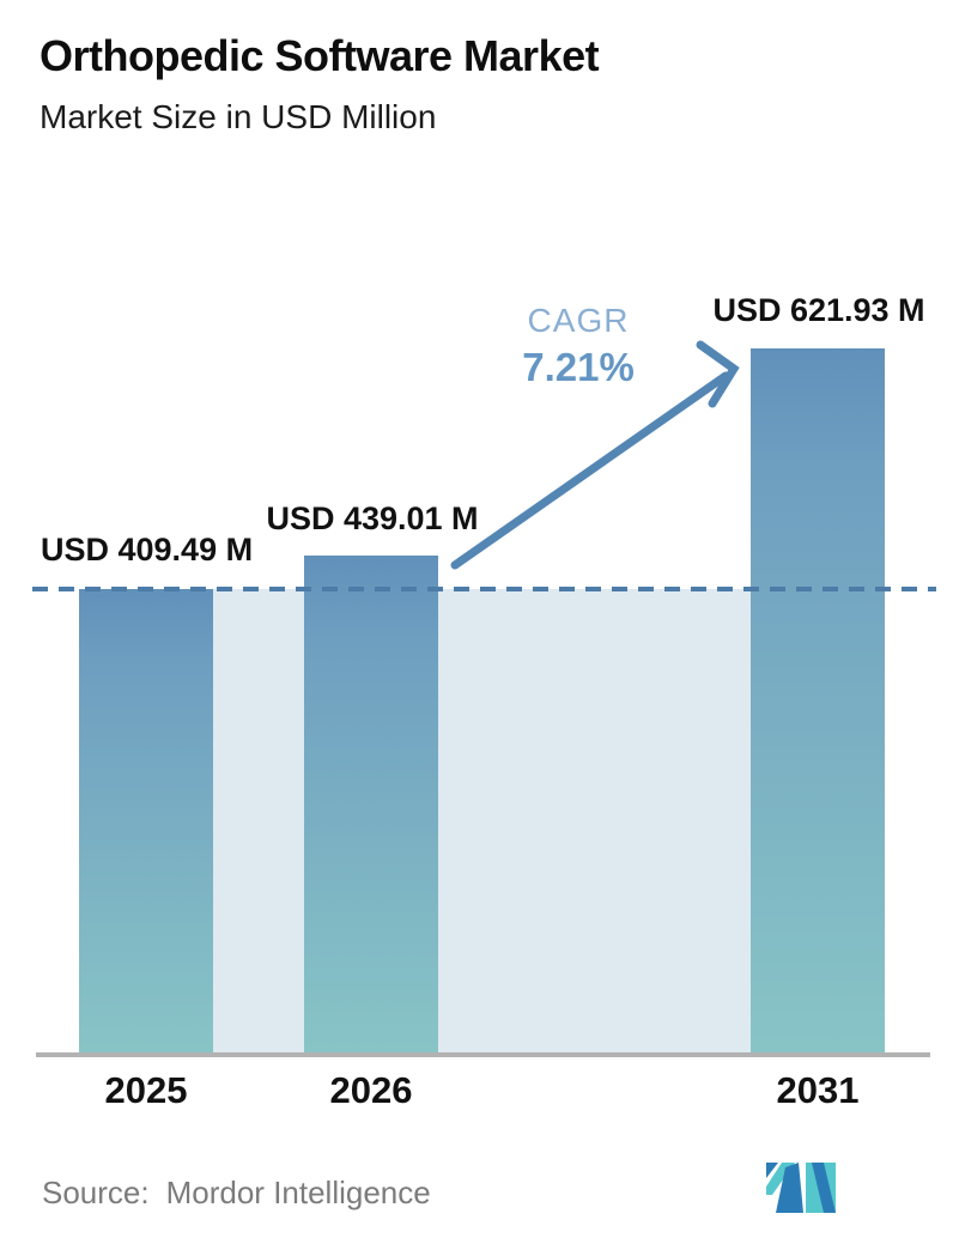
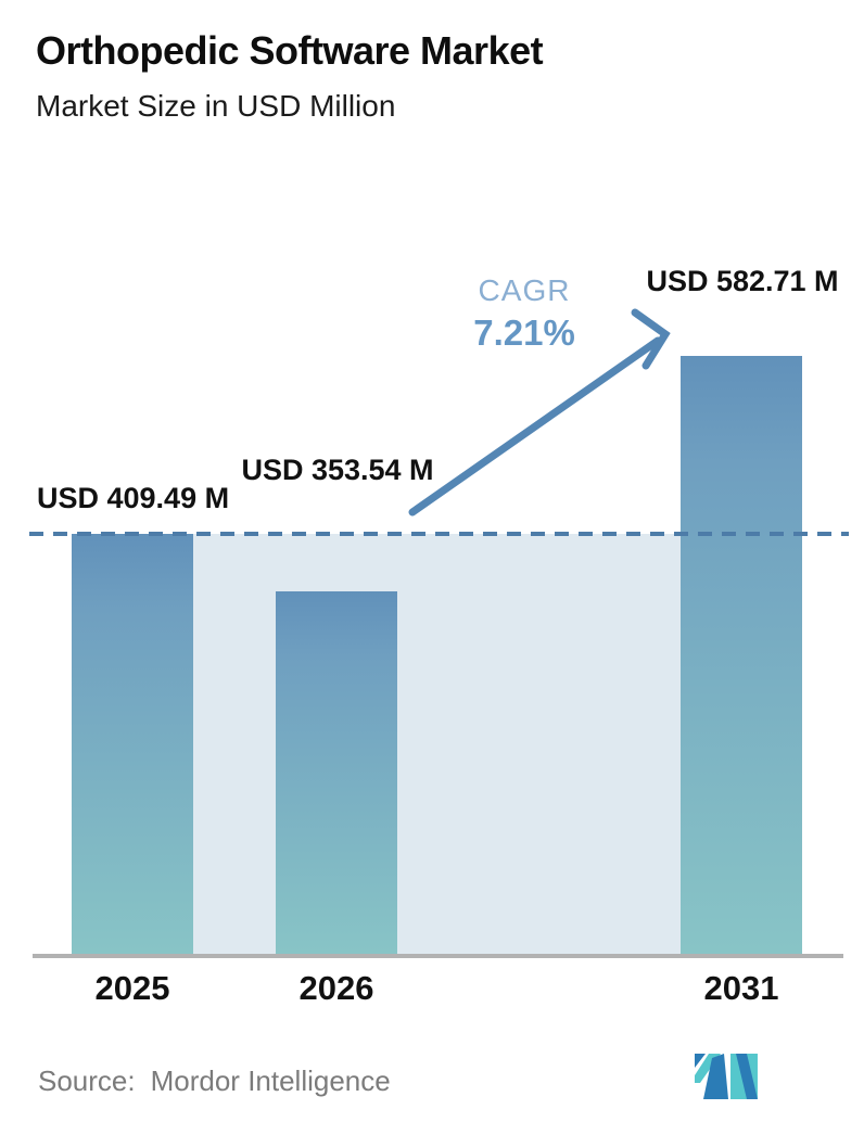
2026: 439.01 -> 353.54
2031: 621.93 -> 582.71
